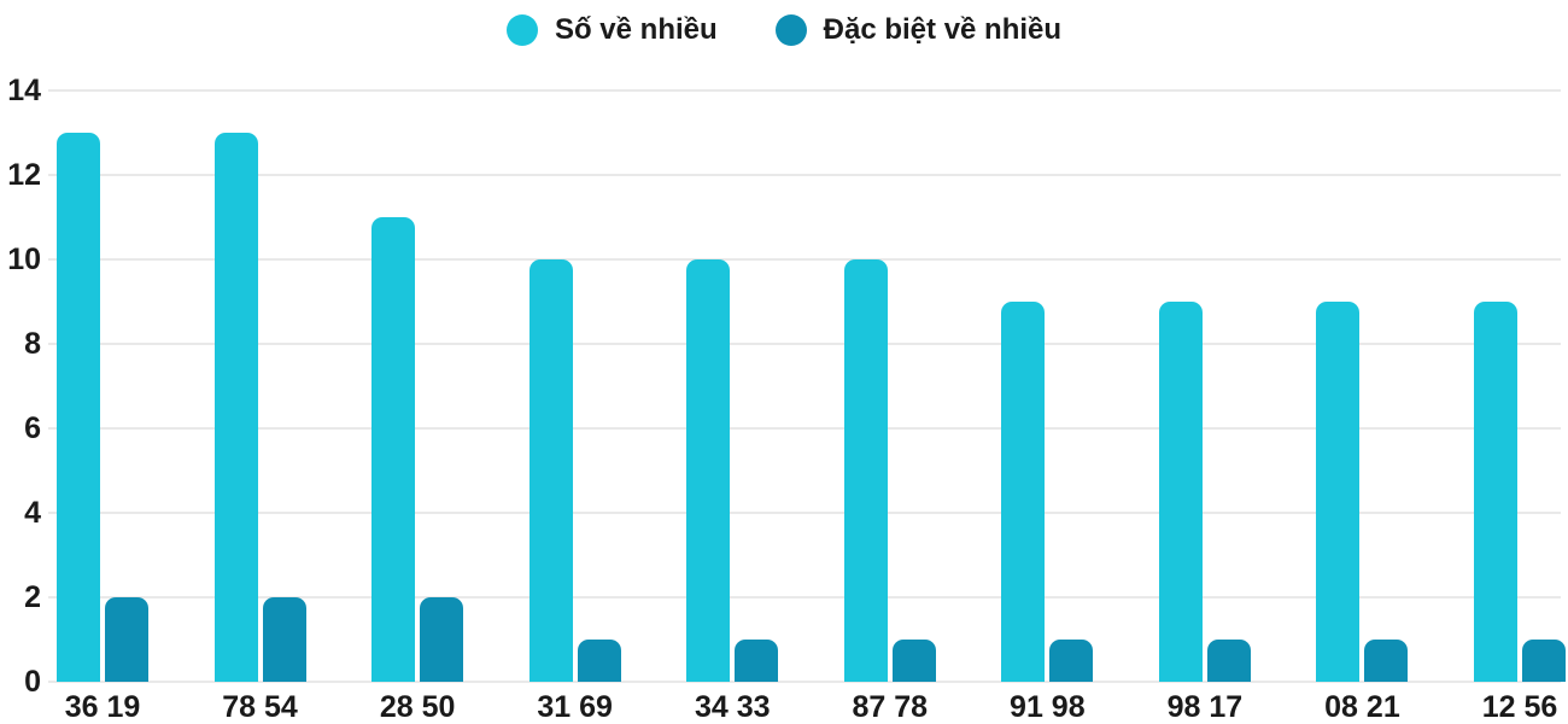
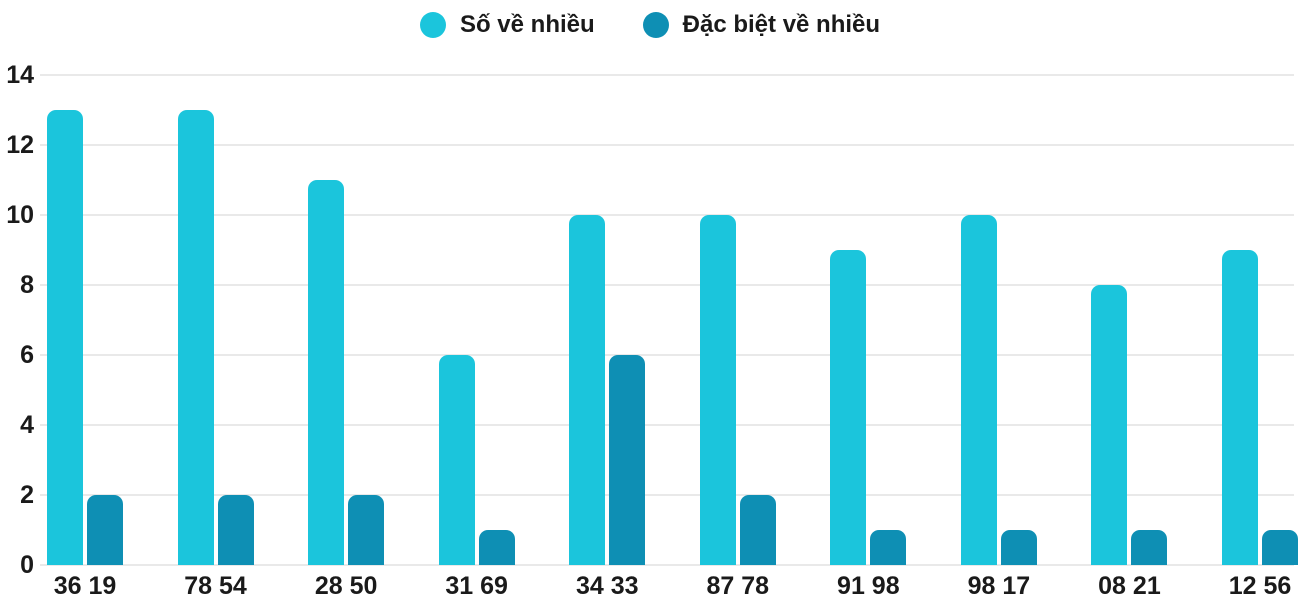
Số về nhiều/31 69: 10 -> 6
Đặc biệt về nhiều/34 33: 1 -> 6
Đặc biệt về nhiều/87 78: 1 -> 2
Số về nhiều/98 17: 9 -> 10
Số về nhiều/08 21: 9 -> 8
